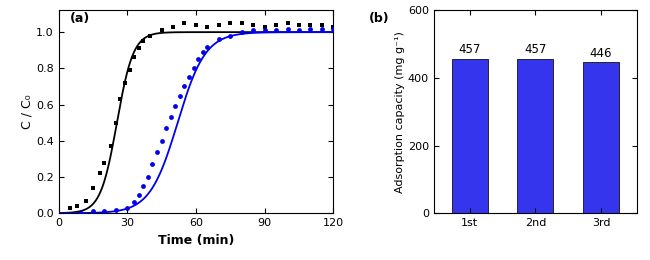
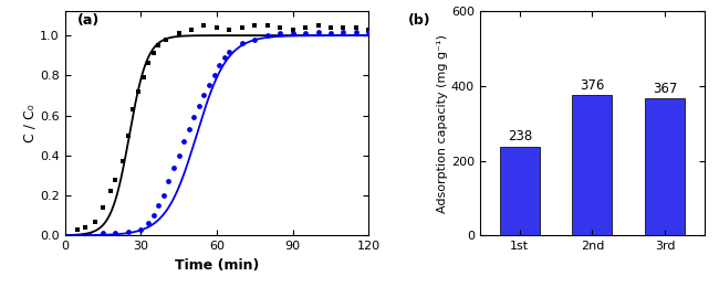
1st: 457 -> 238
2nd: 457 -> 376
3rd: 446 -> 367
